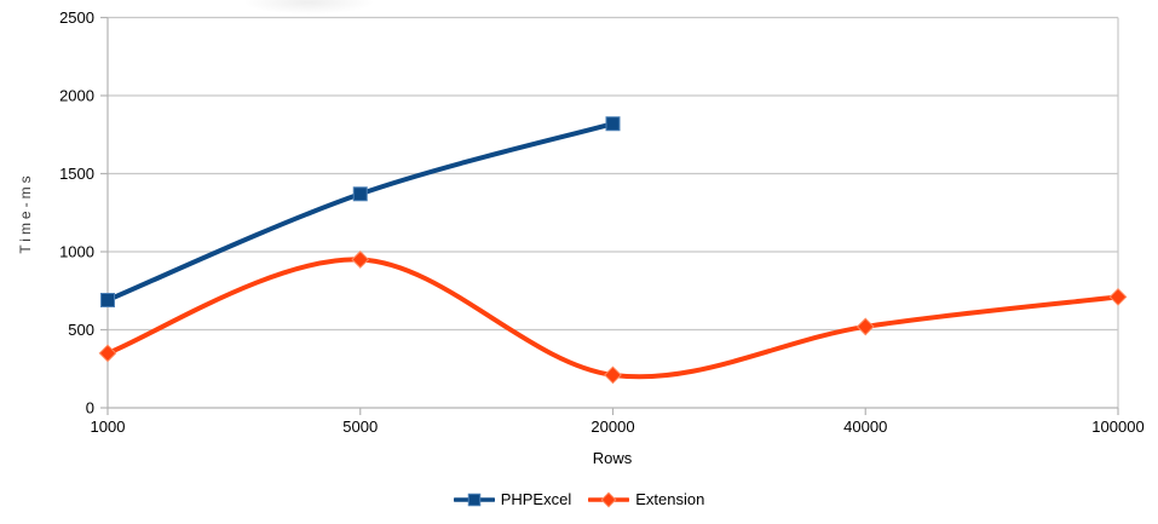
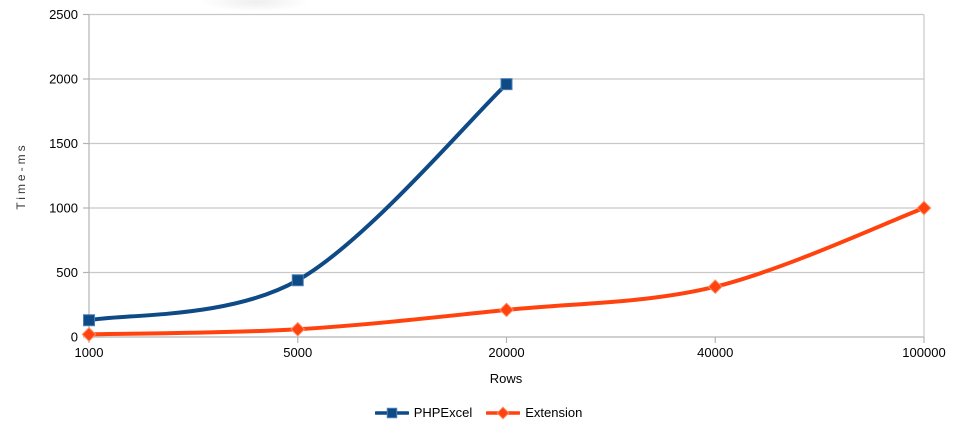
PHPExcel/1000: 690 -> 130
Extension/1000: 350 -> 20
PHPExcel/5000: 1370 -> 440
Extension/5000: 950 -> 60
PHPExcel/20000: 1820 -> 1960
Extension/40000: 520 -> 390
Extension/100000: 710 -> 1000
